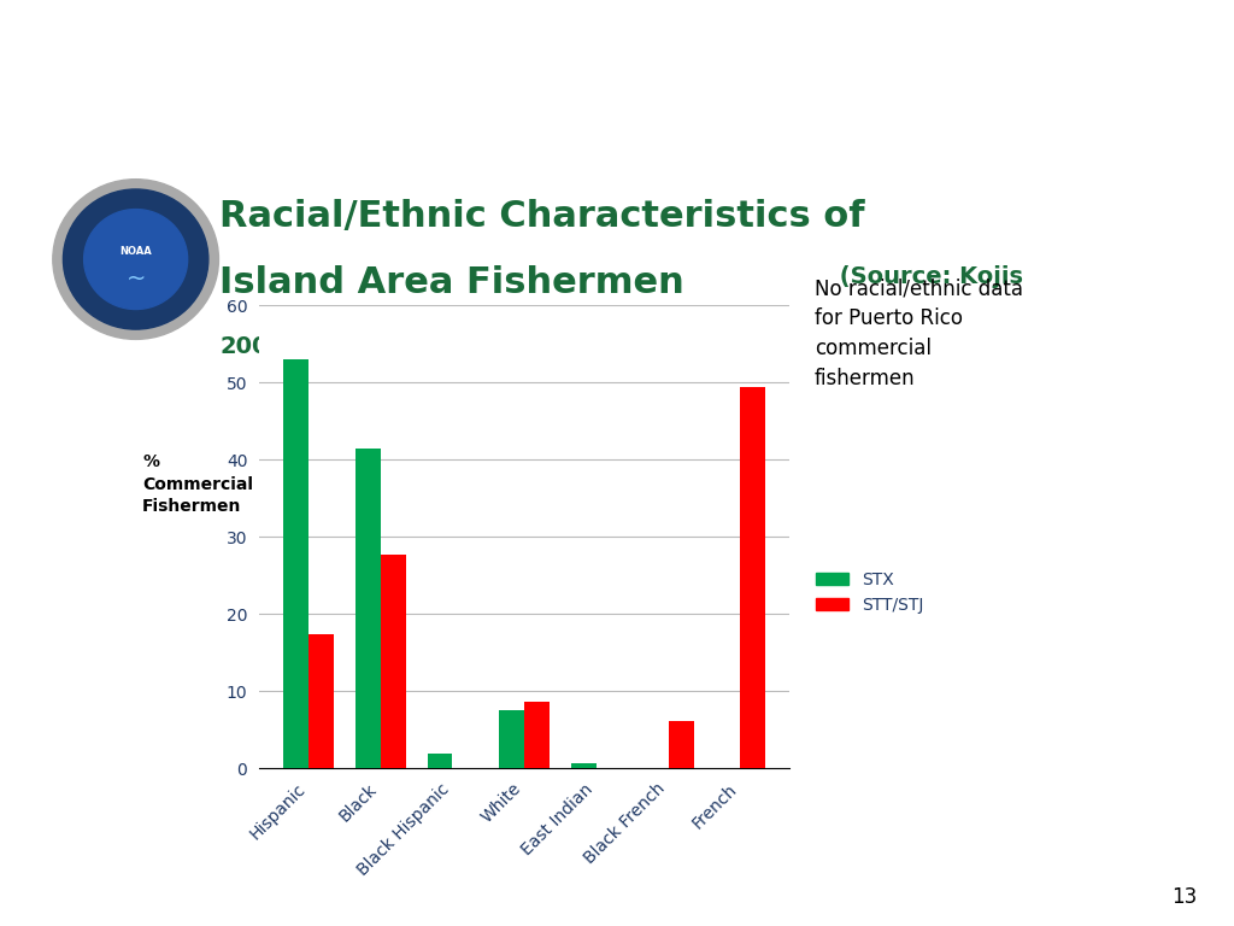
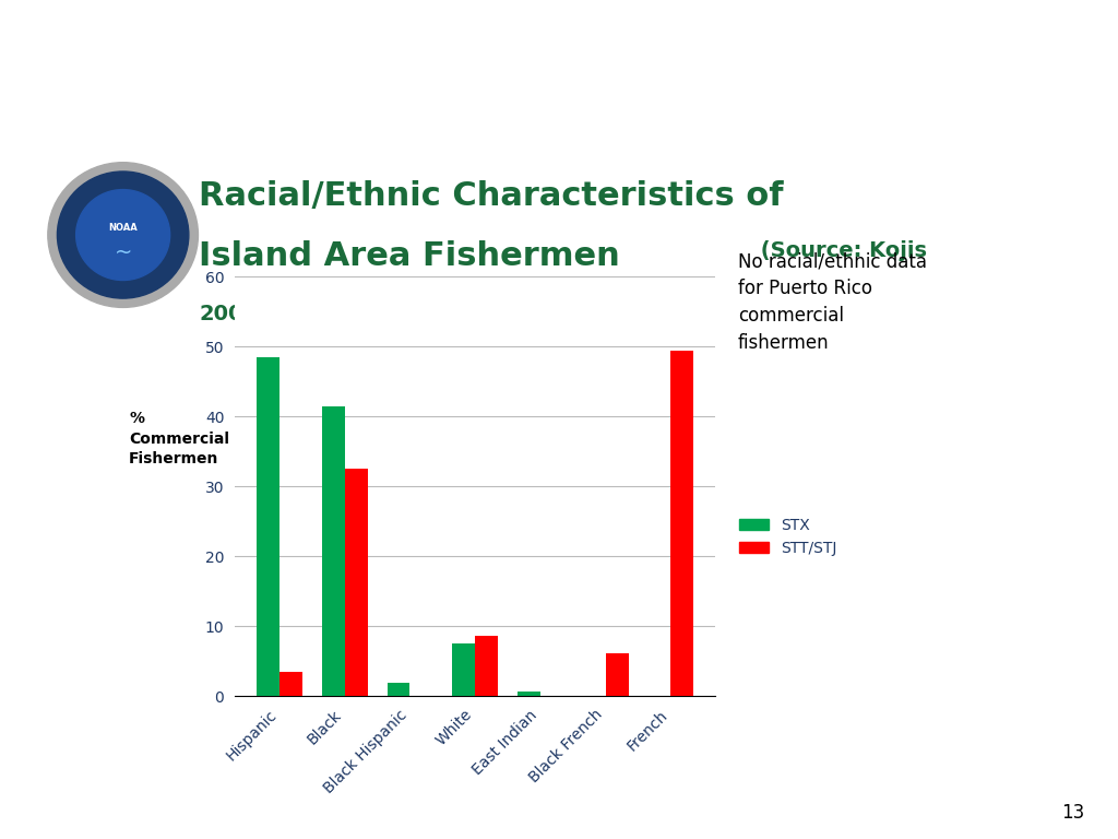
STX/Hispanic: 53.0 -> 48.5
STT/STJ/Hispanic: 17.4 -> 3.5
STT/STJ/Black: 27.8 -> 32.5
